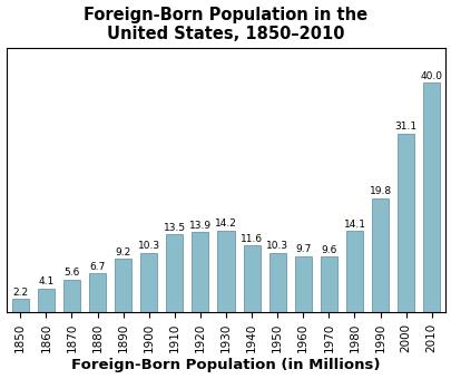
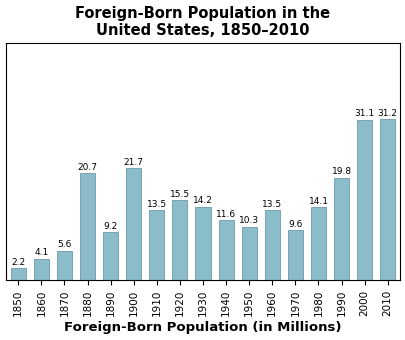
1880: 6.7 -> 20.7
1900: 10.3 -> 21.7
1920: 13.9 -> 15.5
1960: 9.7 -> 13.5
2010: 40.0 -> 31.2
